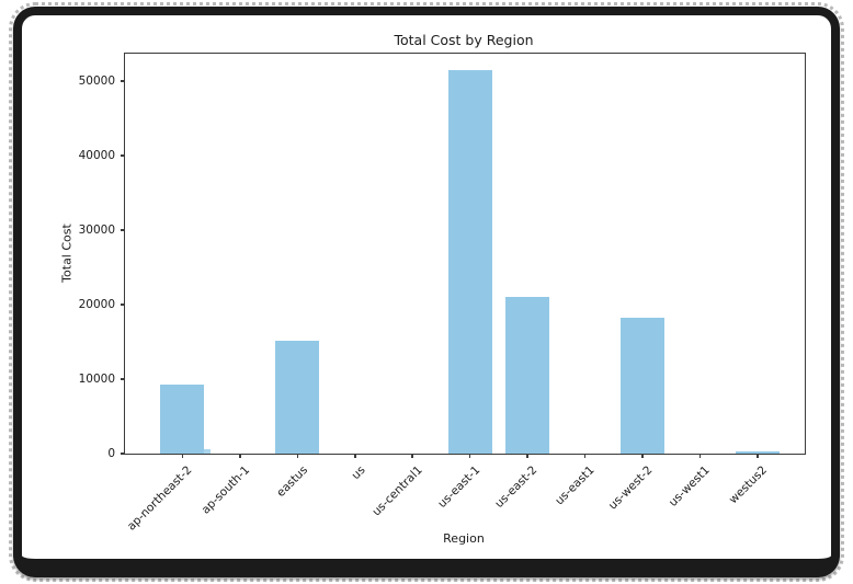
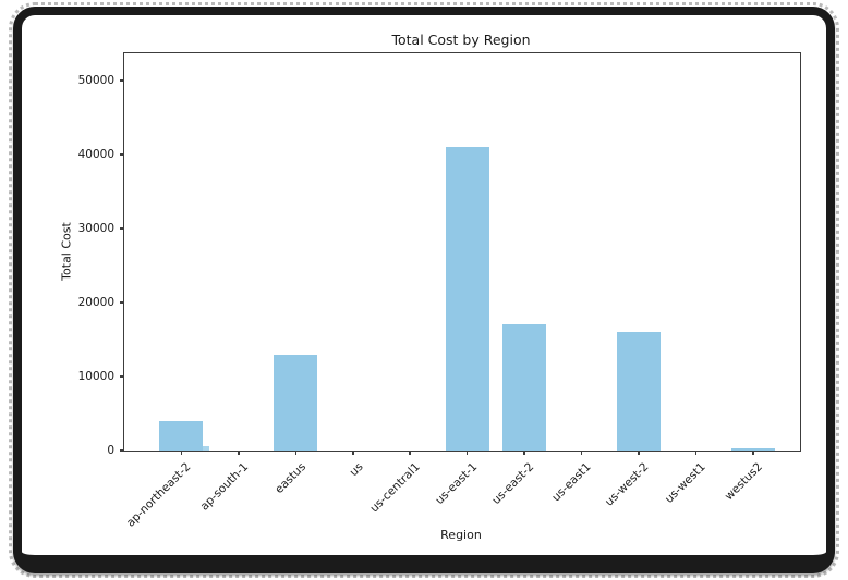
ap-northeast-2: 9000 -> 4000
eastus: 15000 -> 13000
us-east-1: 52000 -> 41000
us-east-2: 21000 -> 17000
us-west-2: 18000 -> 16000
